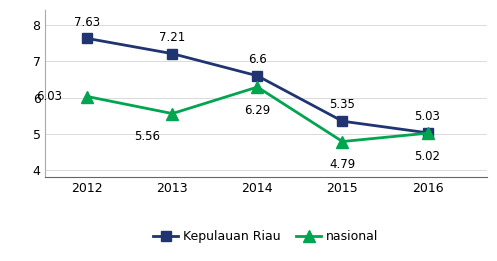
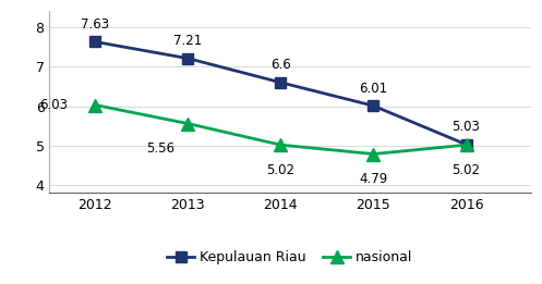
nasional/2014: 6.29 -> 5.02
Kepulauan Riau/2015: 5.35 -> 6.01
